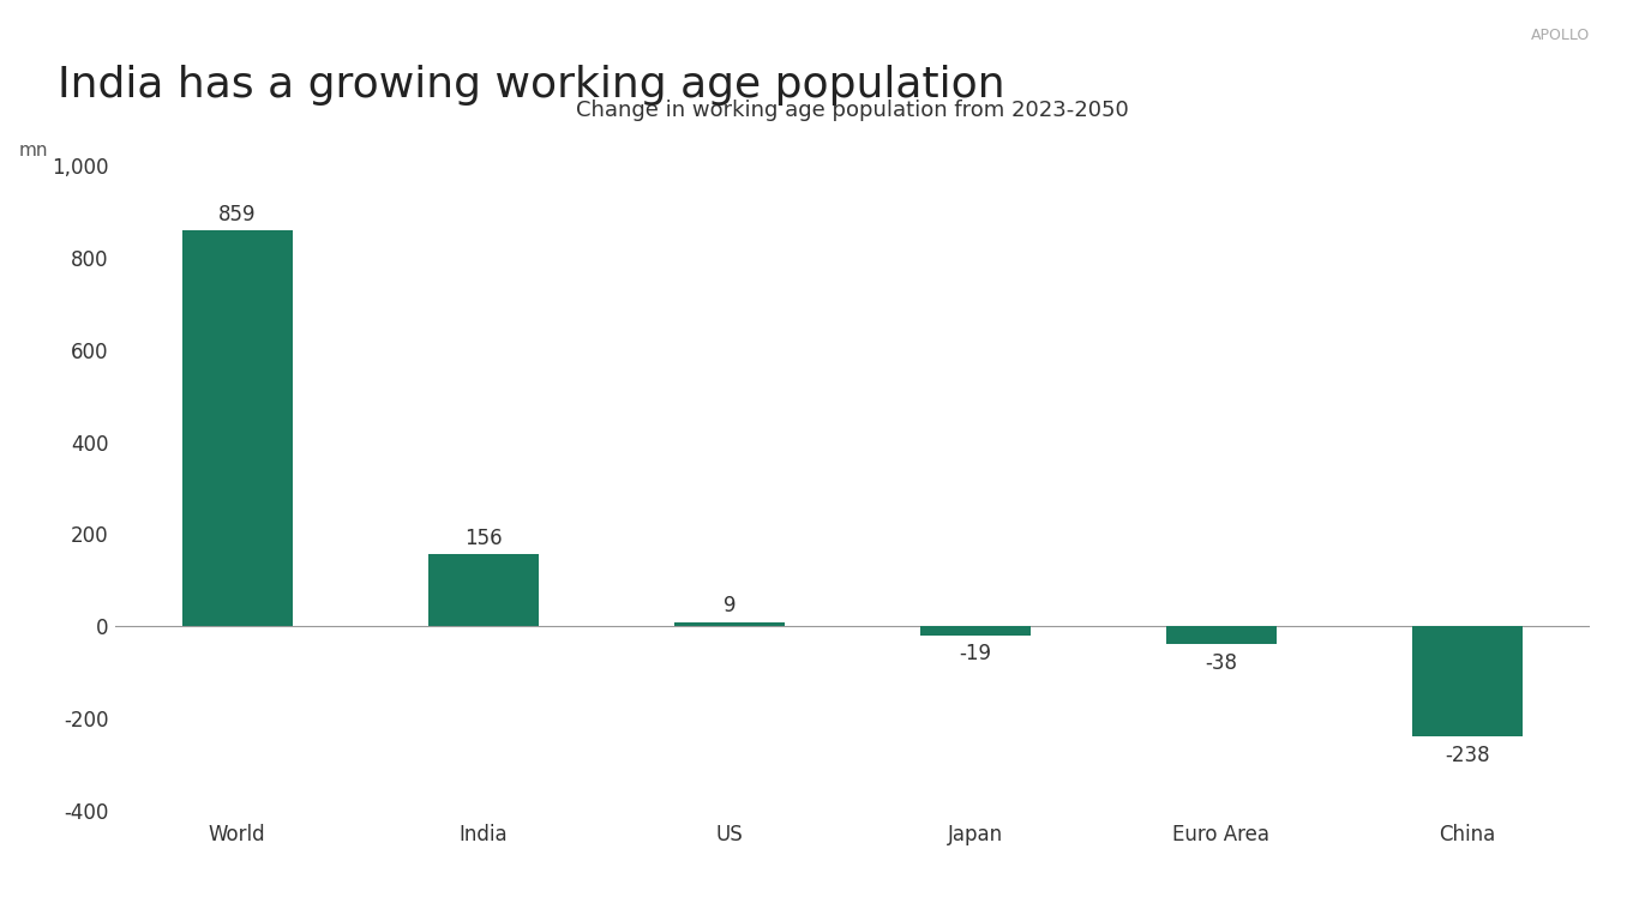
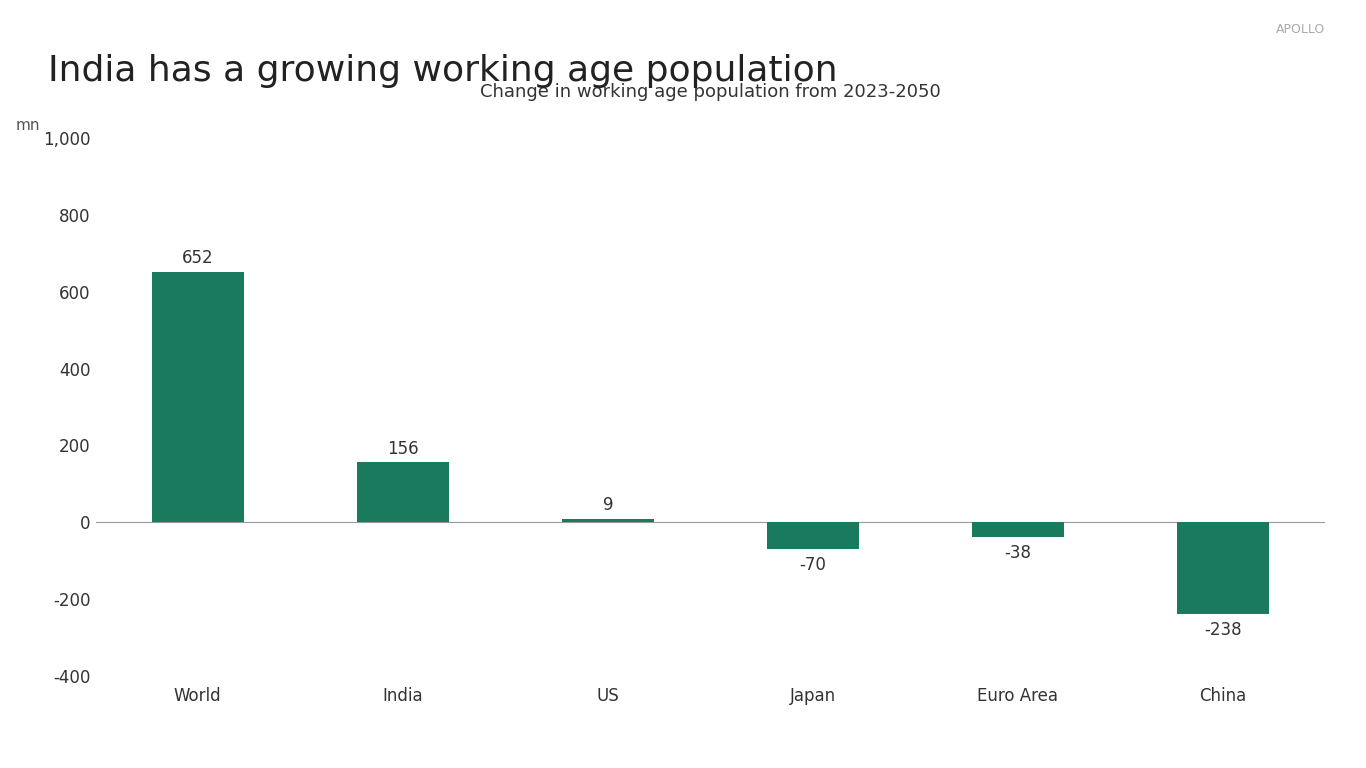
World: 859 -> 652
Japan: -19 -> -70
